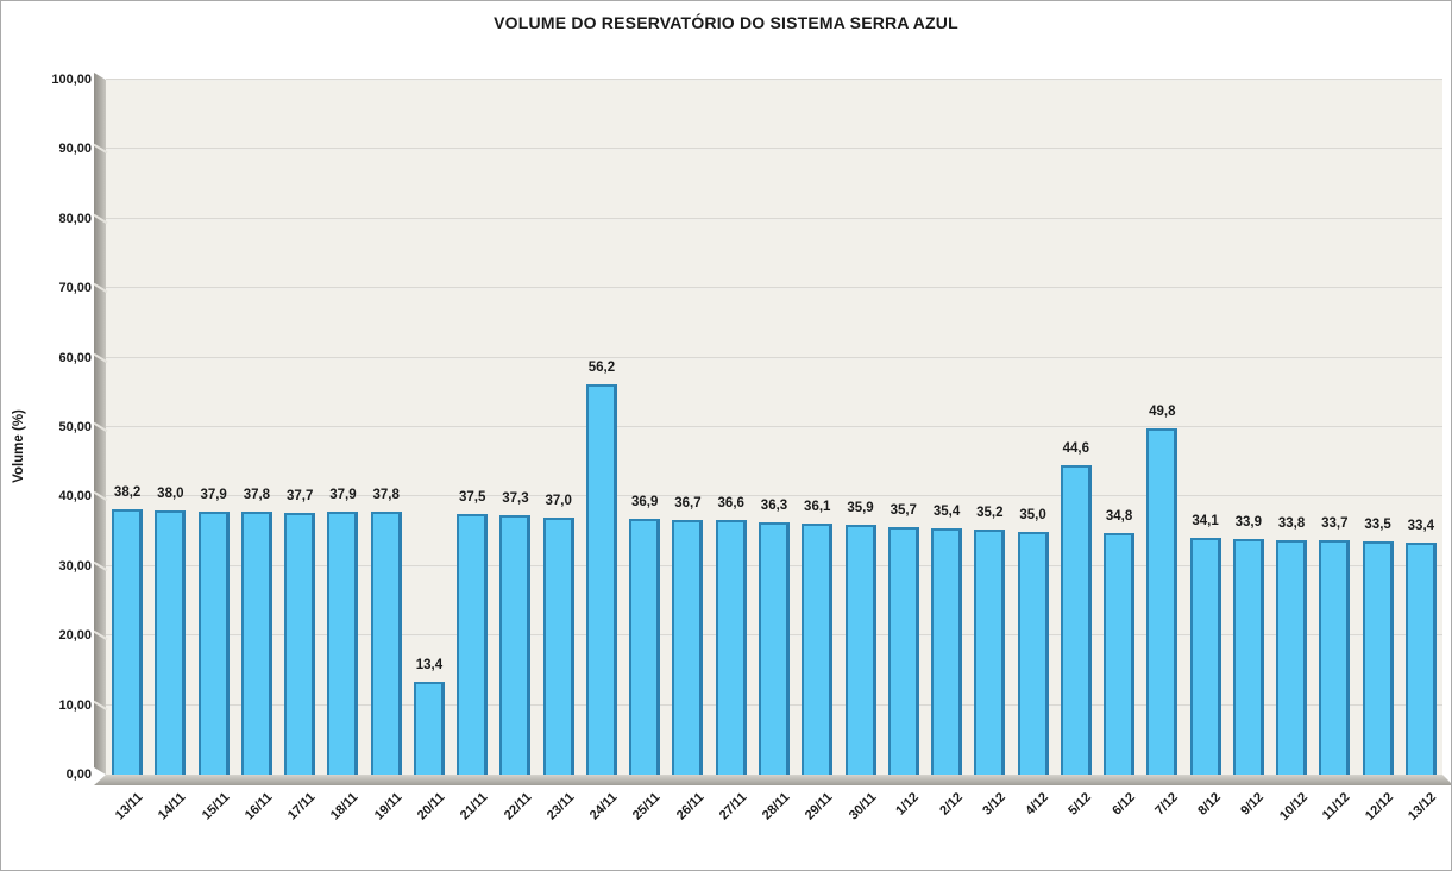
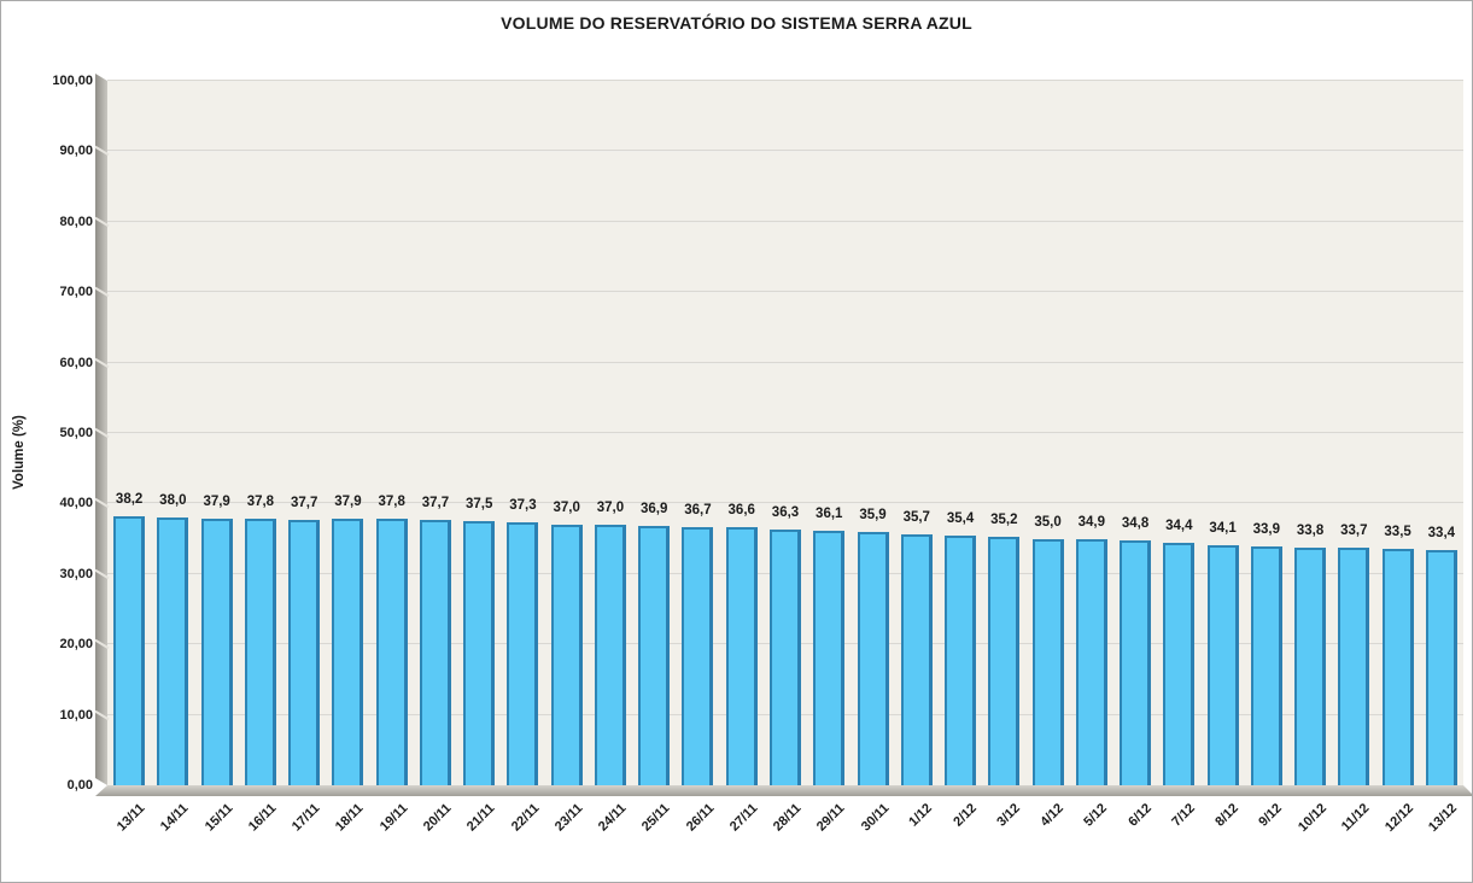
20/11: 13,4 -> 37,7
24/11: 56,2 -> 37,0
5/12: 44,6 -> 34,9
7/12: 49,8 -> 34,4
